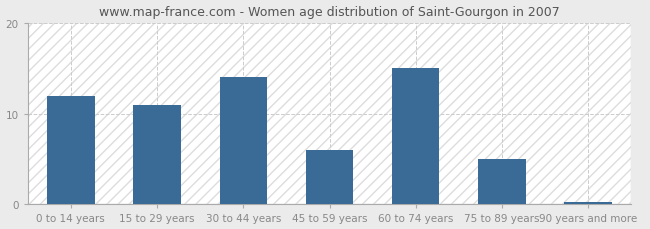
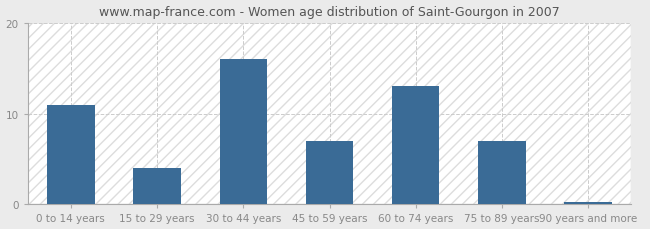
0 to 14 years: 12.0 -> 11.0
15 to 29 years: 11.0 -> 4.0
30 to 44 years: 14.0 -> 16.0
45 to 59 years: 6.0 -> 7.0
60 to 74 years: 15.0 -> 13.0
75 to 89 years: 5.0 -> 7.0
